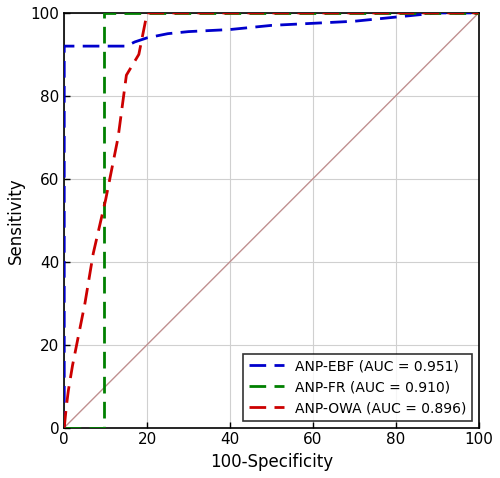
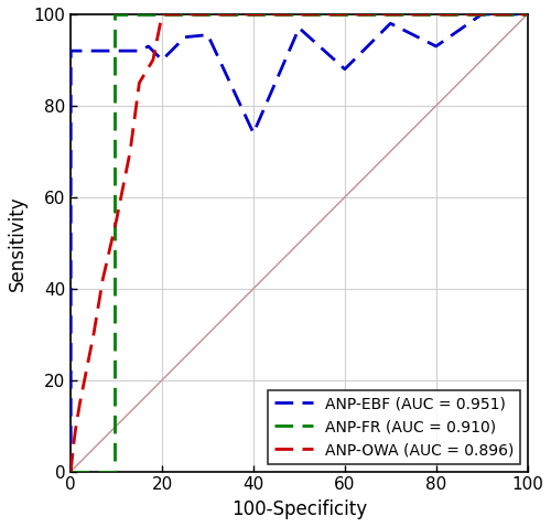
ANP-EBF (AUC = 0.951)/20: 94.0 -> 90.0
ANP-EBF (AUC = 0.951)/40: 96.0 -> 74.0
ANP-EBF (AUC = 0.951)/60: 97.5 -> 88.0
ANP-EBF (AUC = 0.951)/80: 99.0 -> 93.0
